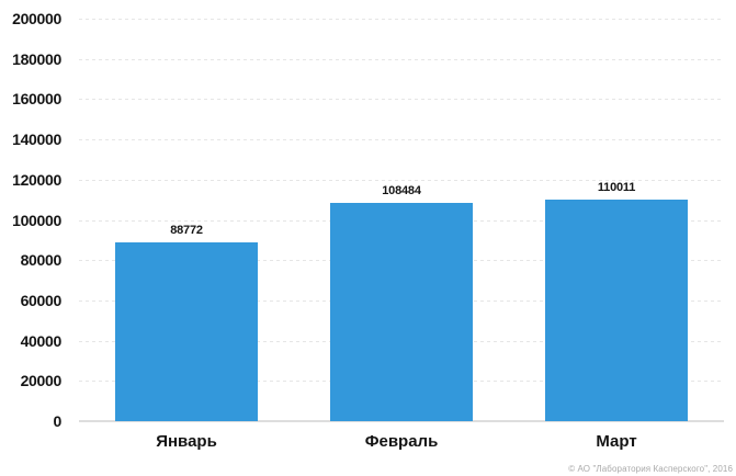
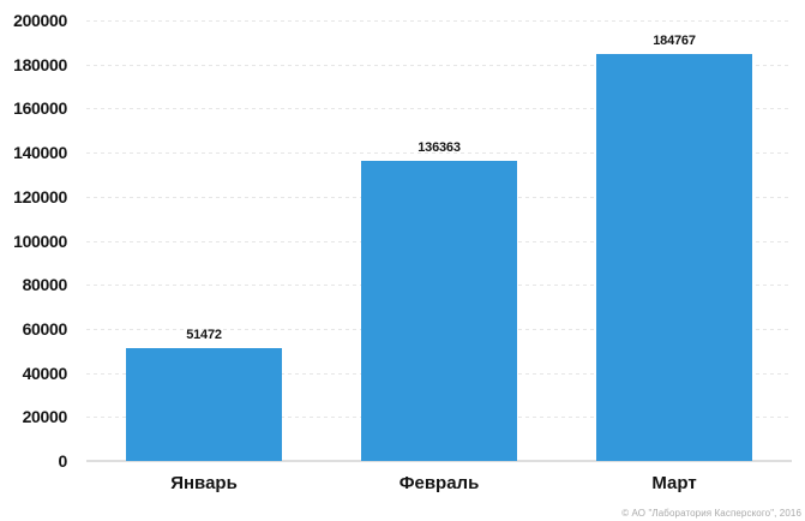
Январь: 88772 -> 51472
Февраль: 108484 -> 136363
Март: 110011 -> 184767
